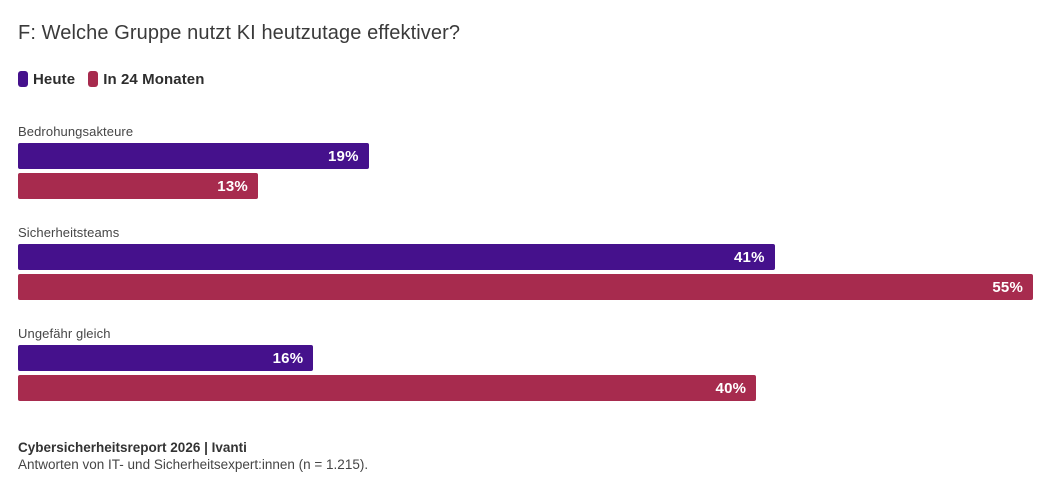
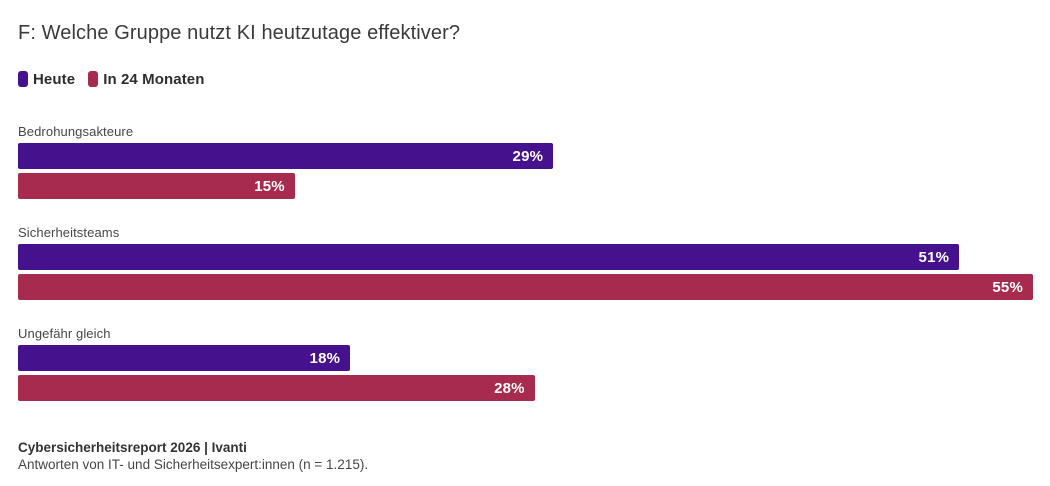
Heute/Bedrohungsakteure: 19% -> 29%
In 24 Monaten/Bedrohungsakteure: 13% -> 15%
Heute/Sicherheitsteams: 41% -> 51%
Heute/Ungefähr gleich: 16% -> 18%
In 24 Monaten/Ungefähr gleich: 40% -> 28%
